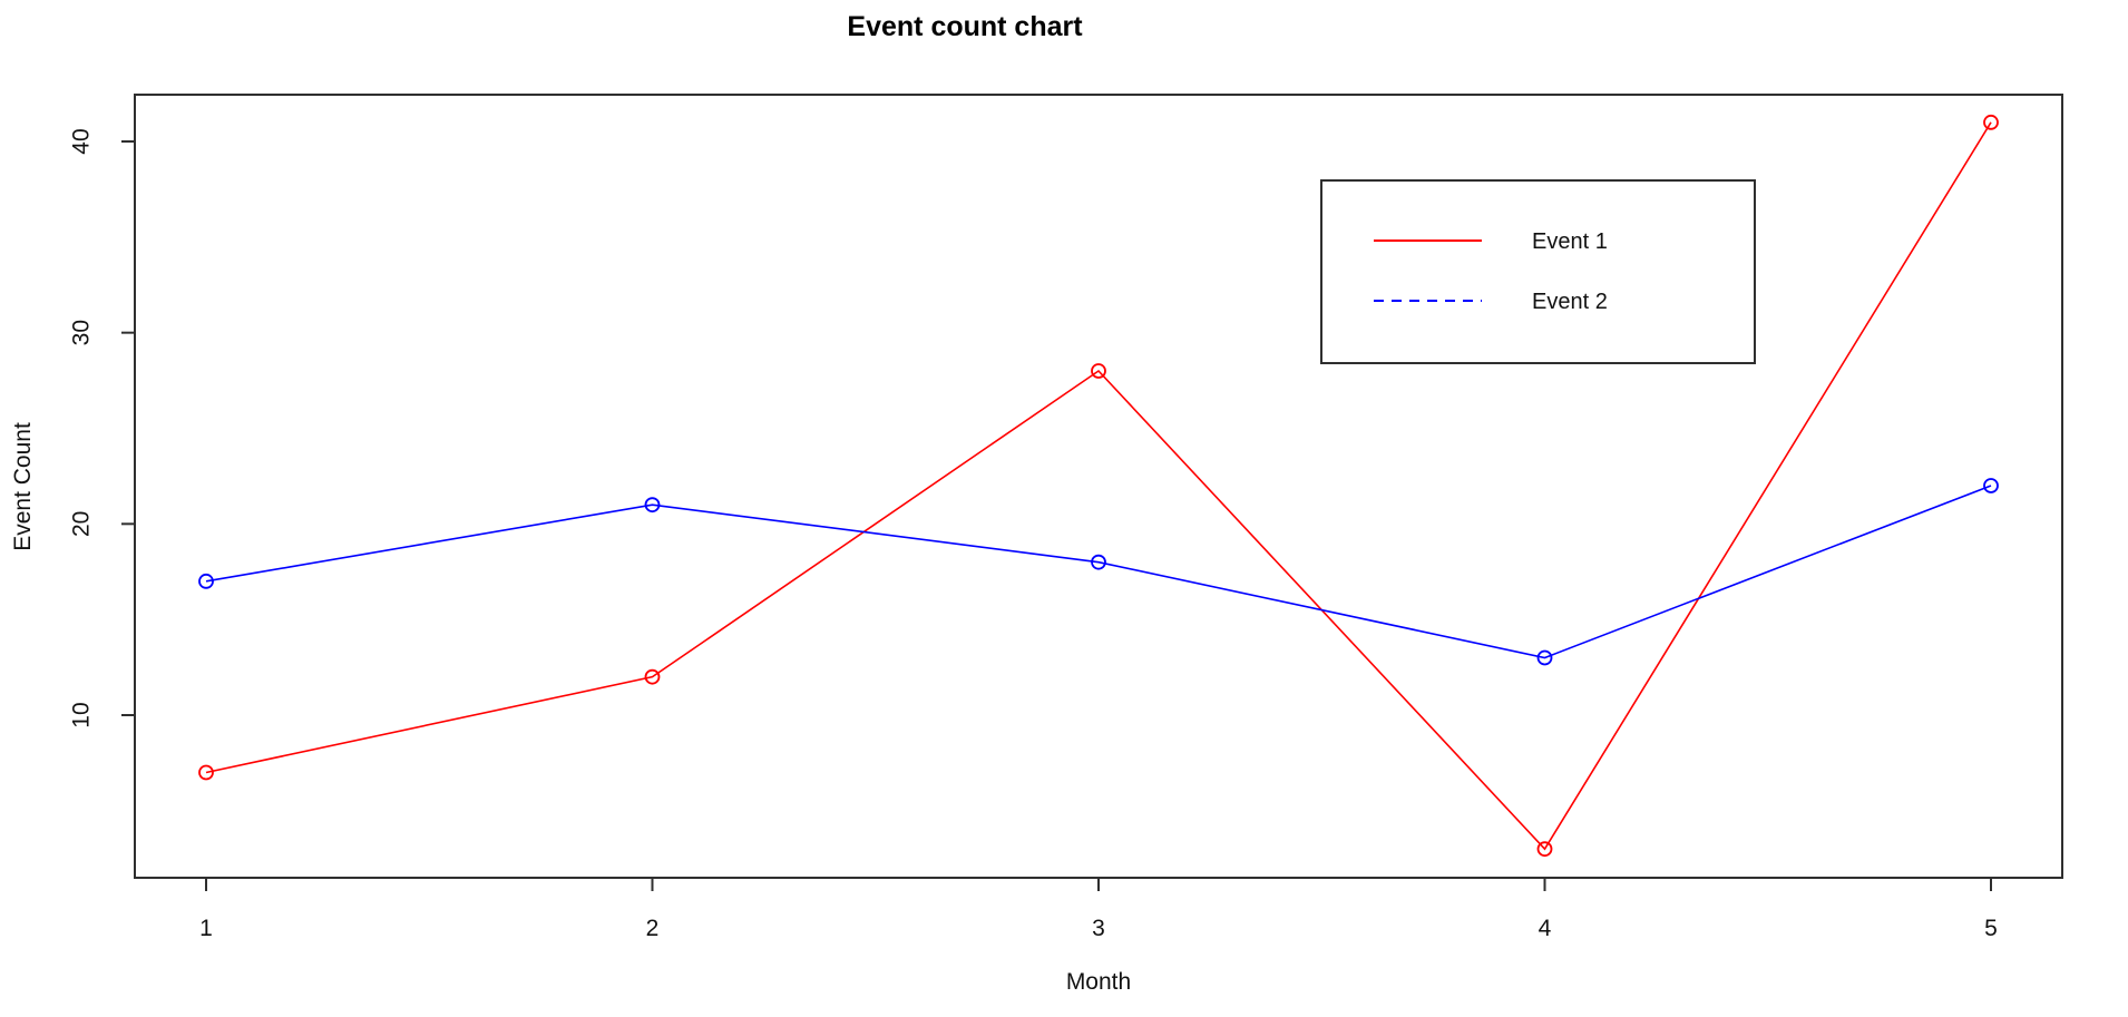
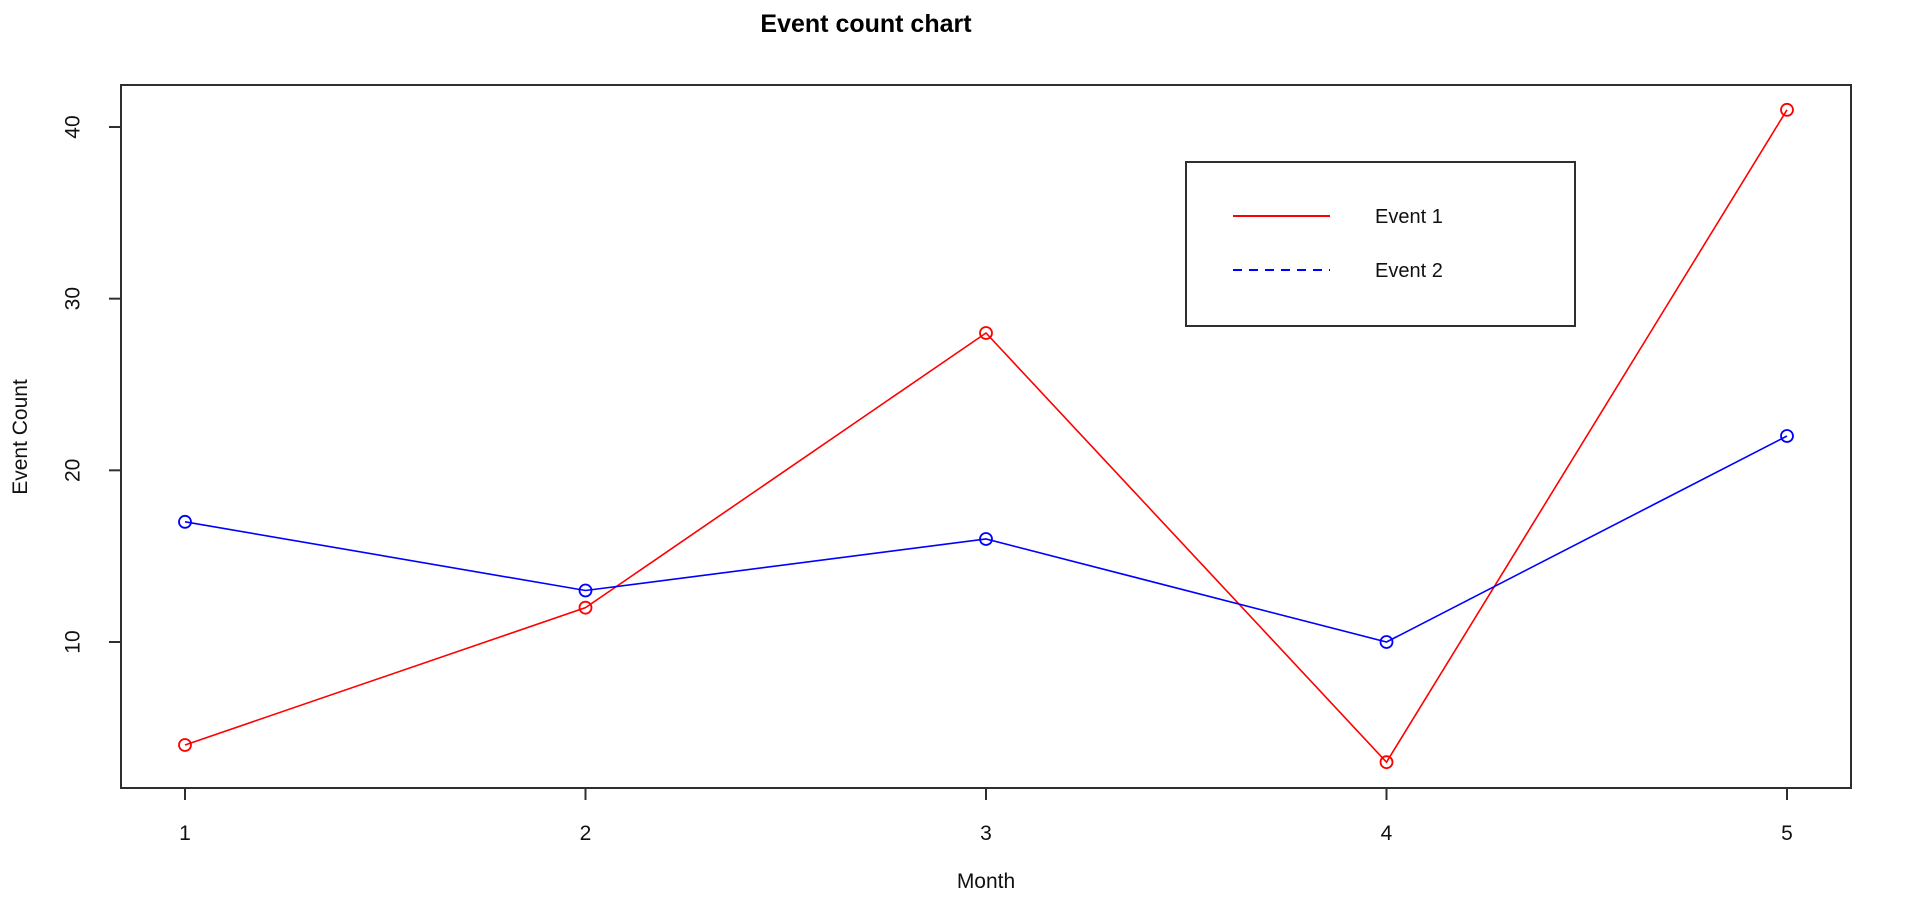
Event 1/1: 7 -> 4
Event 2/2: 21 -> 13
Event 2/3: 18 -> 16
Event 2/4: 13 -> 10
